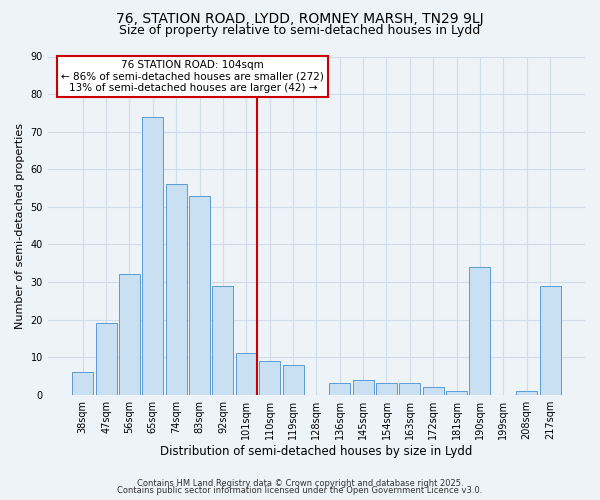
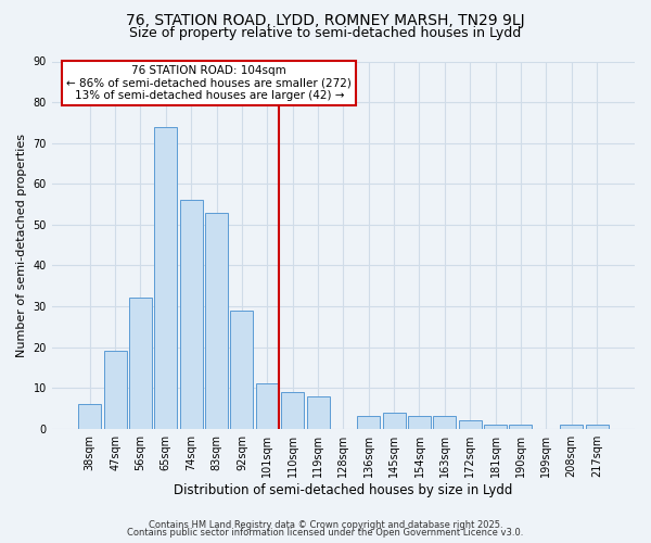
190sqm: 34 -> 1
217sqm: 29 -> 1
